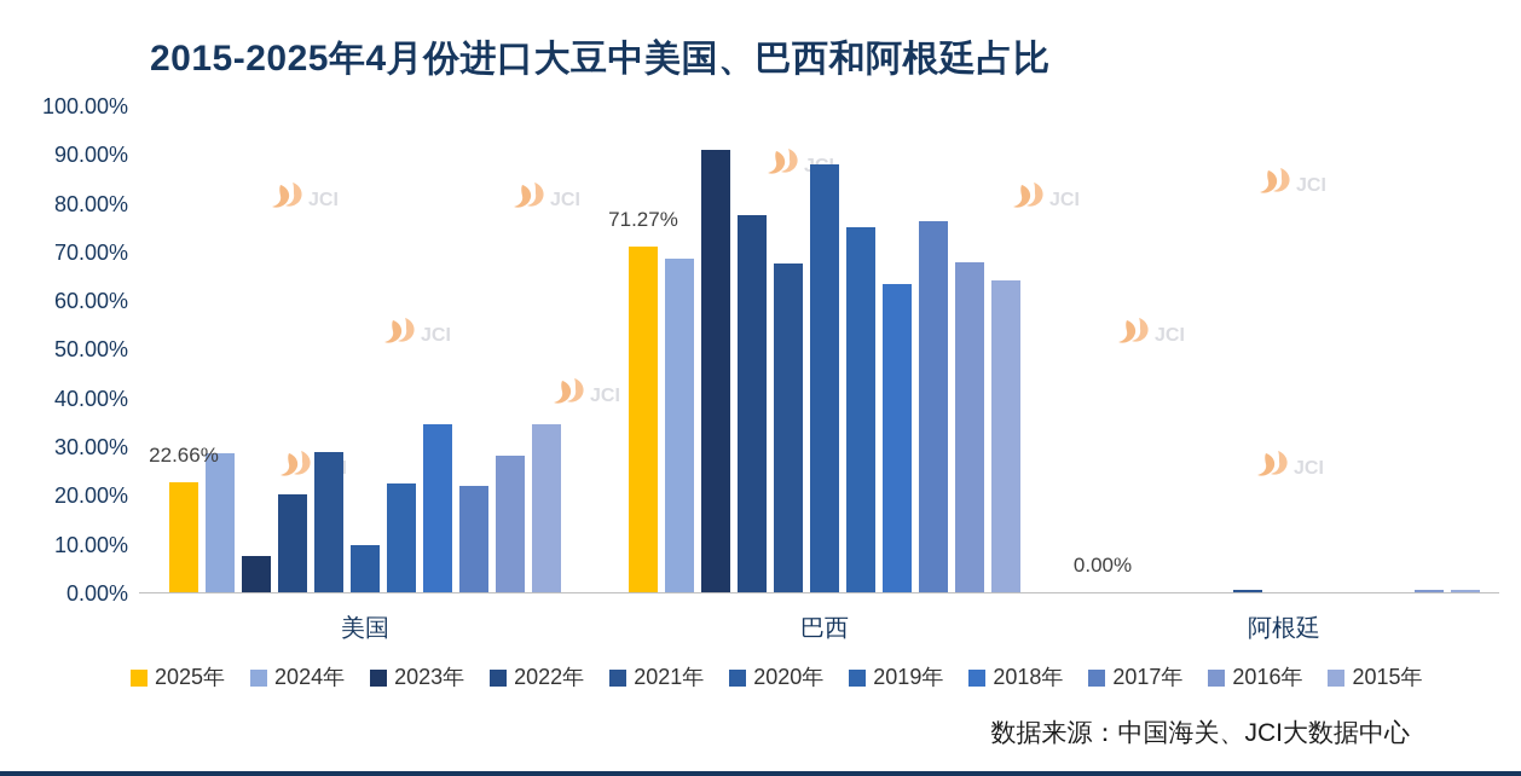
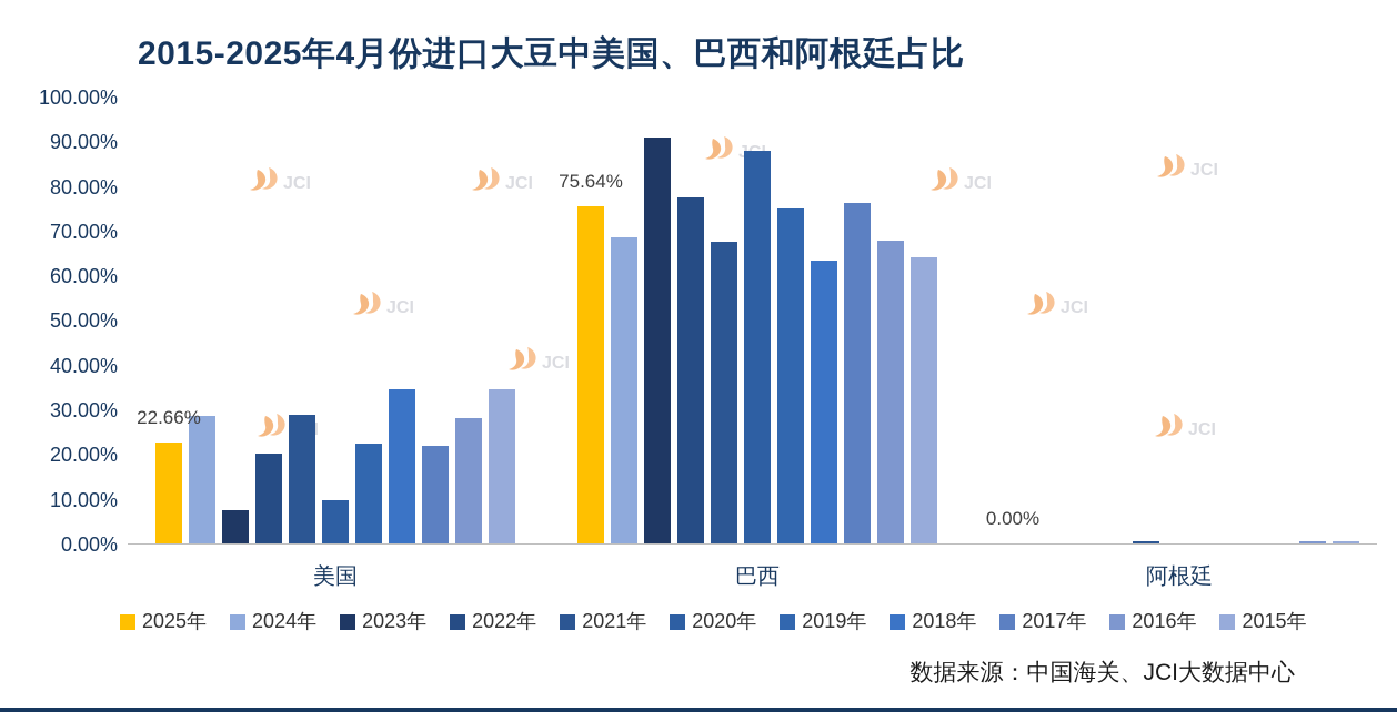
2025年/巴西: 71.27% -> 75.64%
